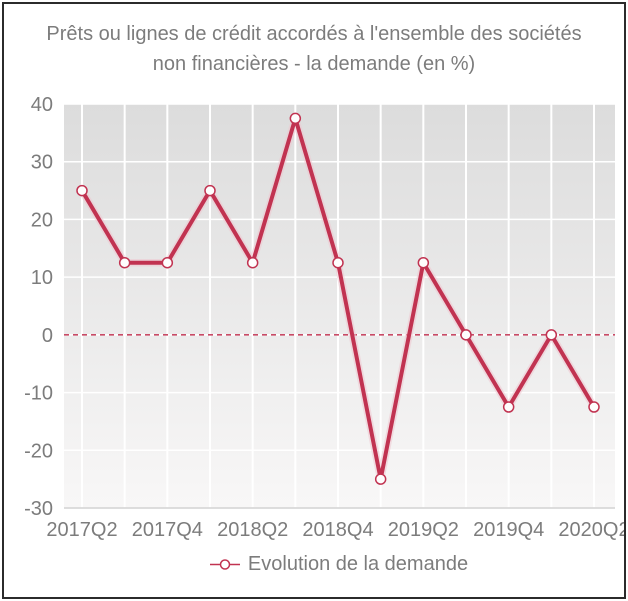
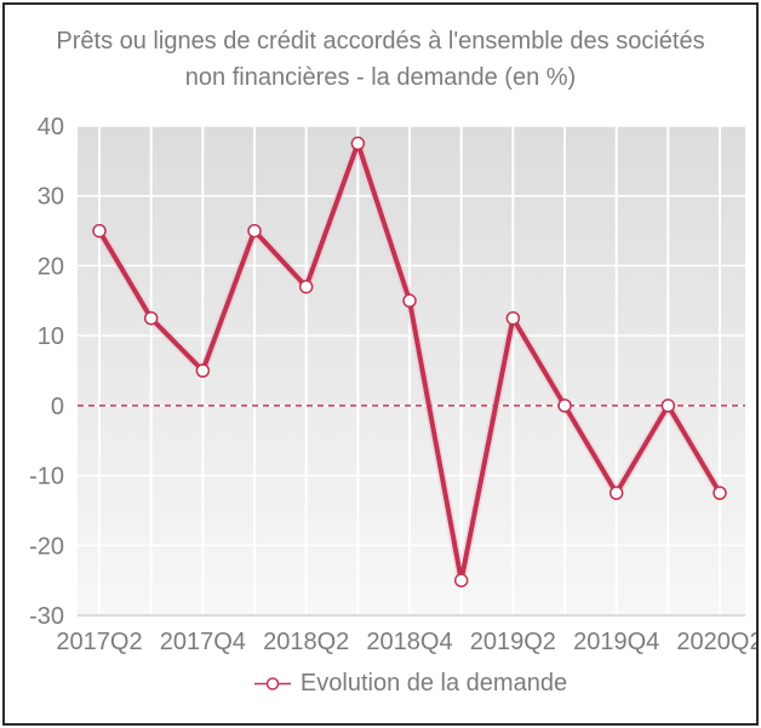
2017Q4: 12 -> 5
2018Q2: 12 -> 17
2018Q4: 12 -> 15
